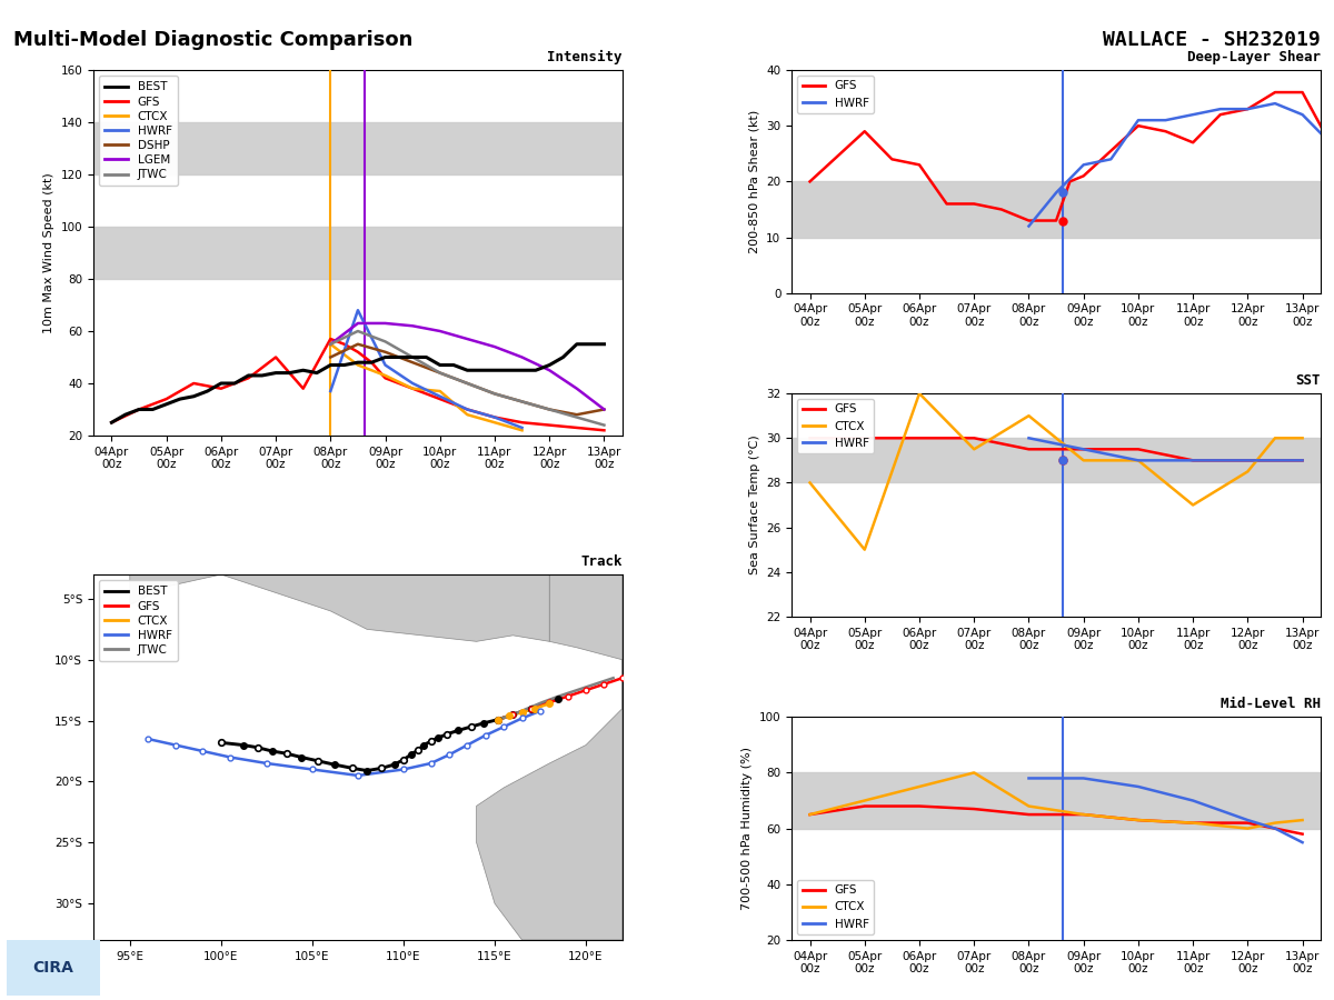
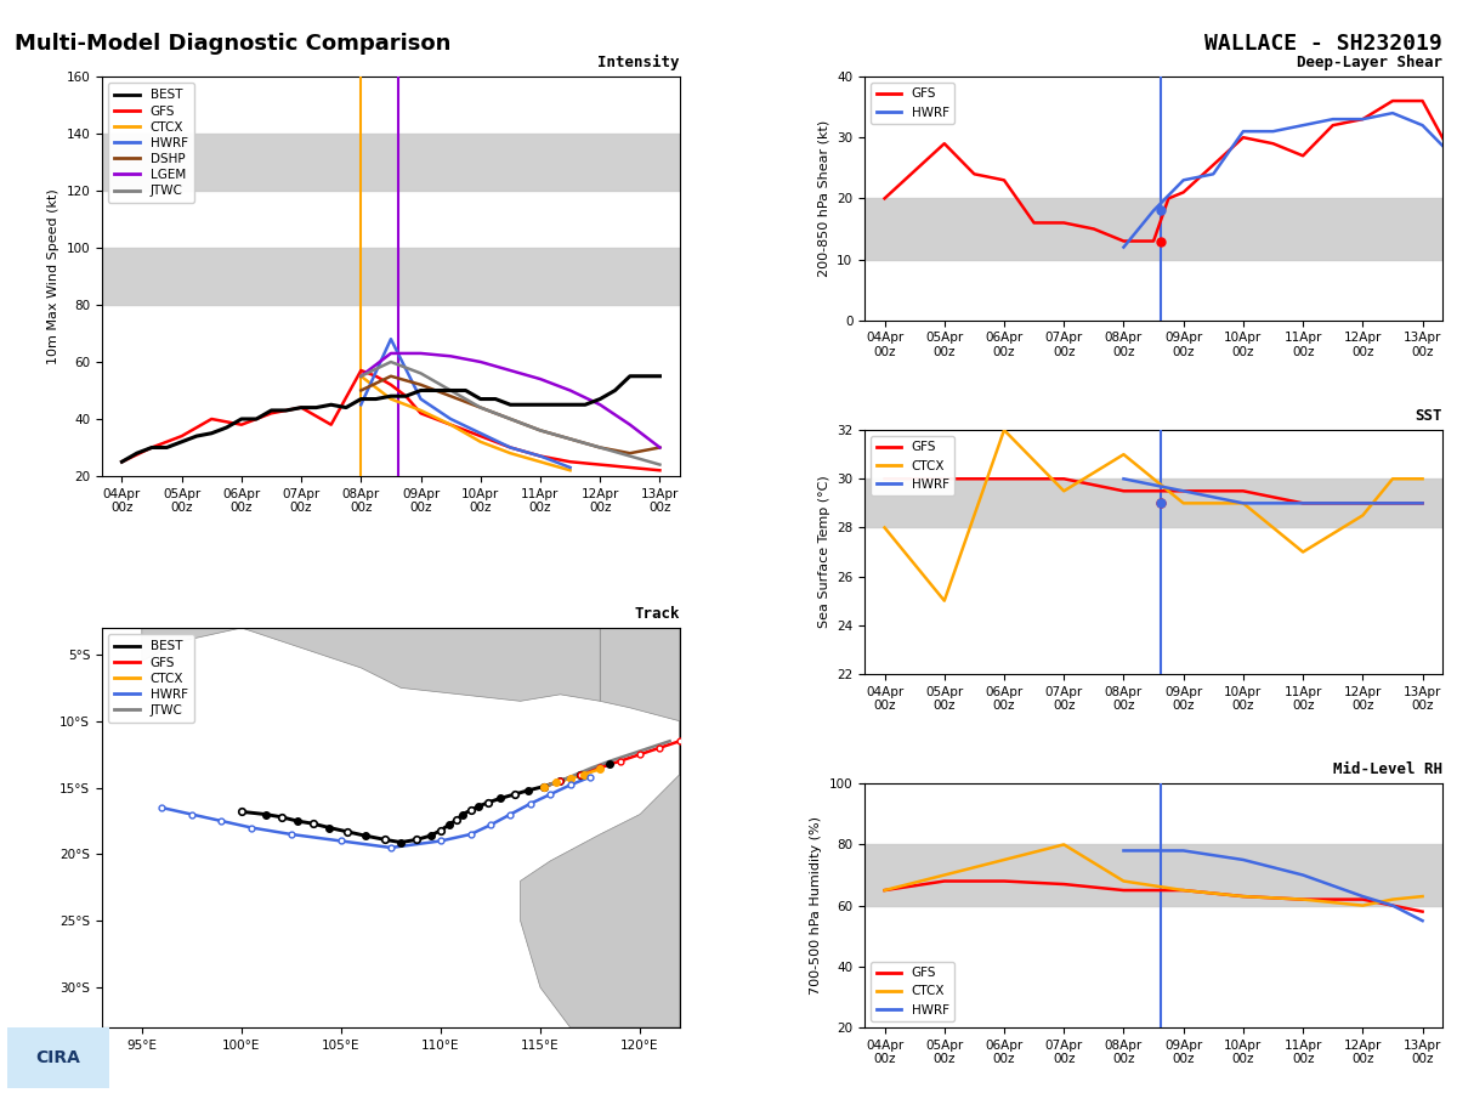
Intensity/GFS/07Apr 00z: 50 -> 44
Intensity/HWRF/08Apr 00z: 37 -> 45
Intensity/CTCX/10Apr 00z: 37 -> 32
